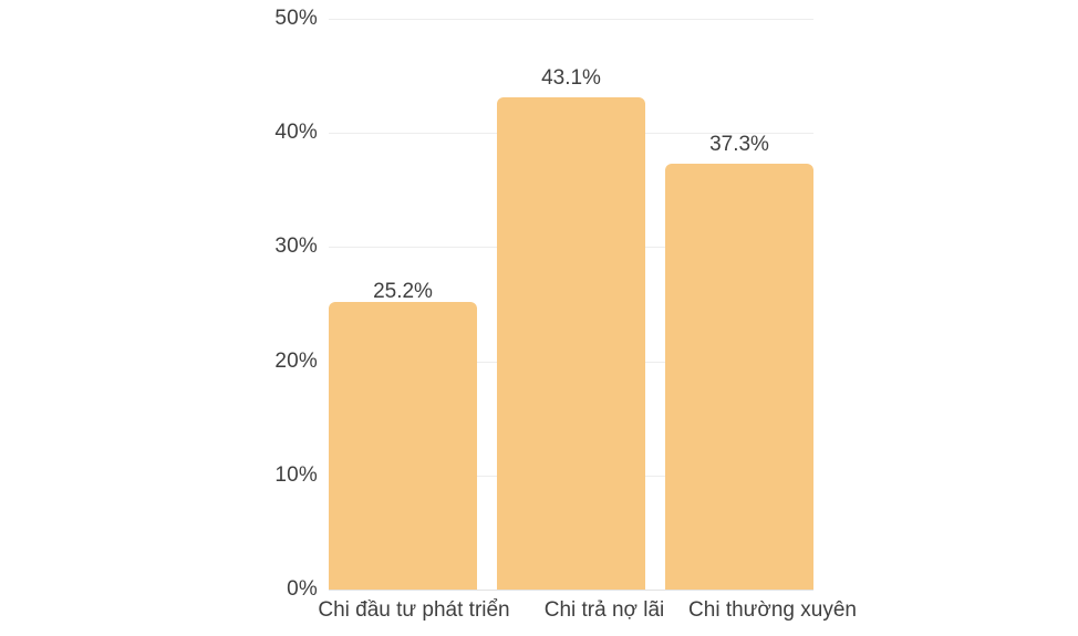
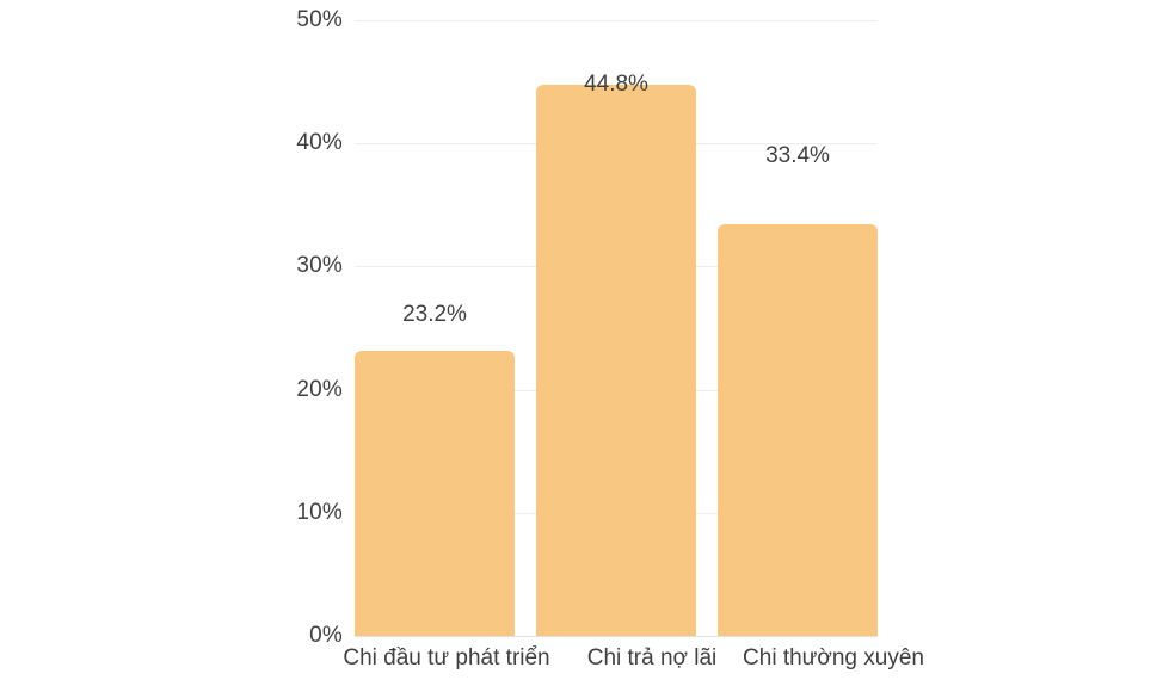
Chi đầu tư phát triển: 25.2% -> 23.2%
Chi trả nợ lãi: 43.1% -> 44.8%
Chi thường xuyên: 37.3% -> 33.4%
